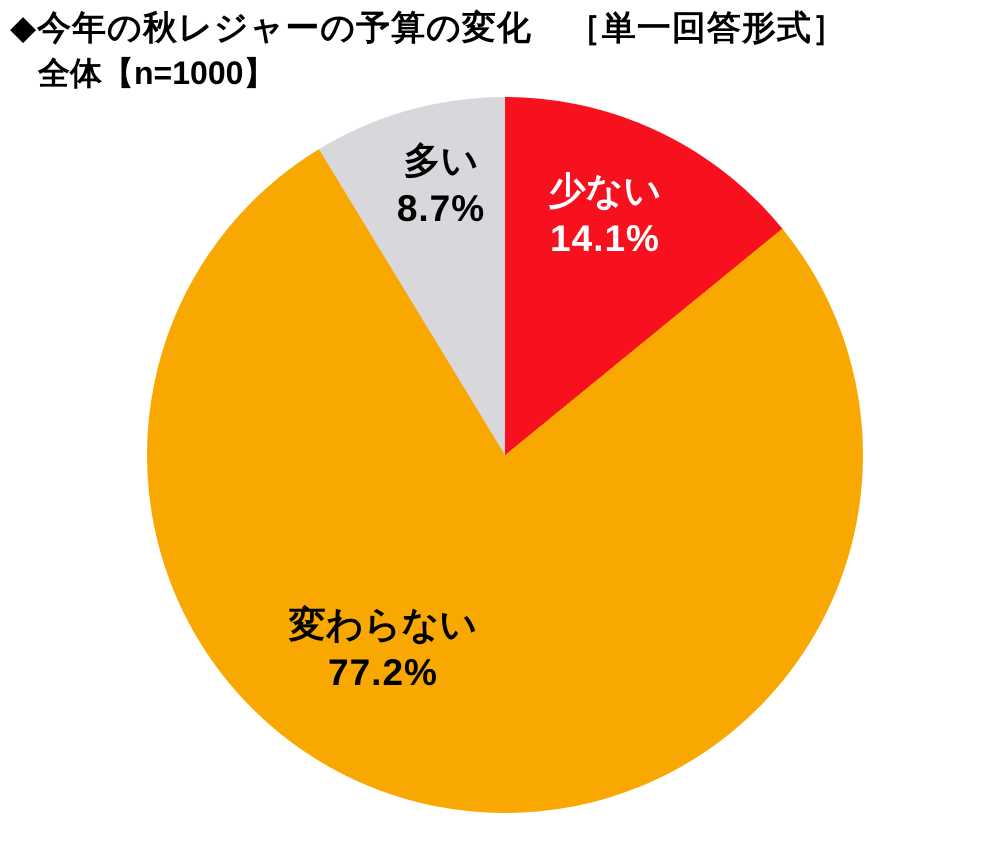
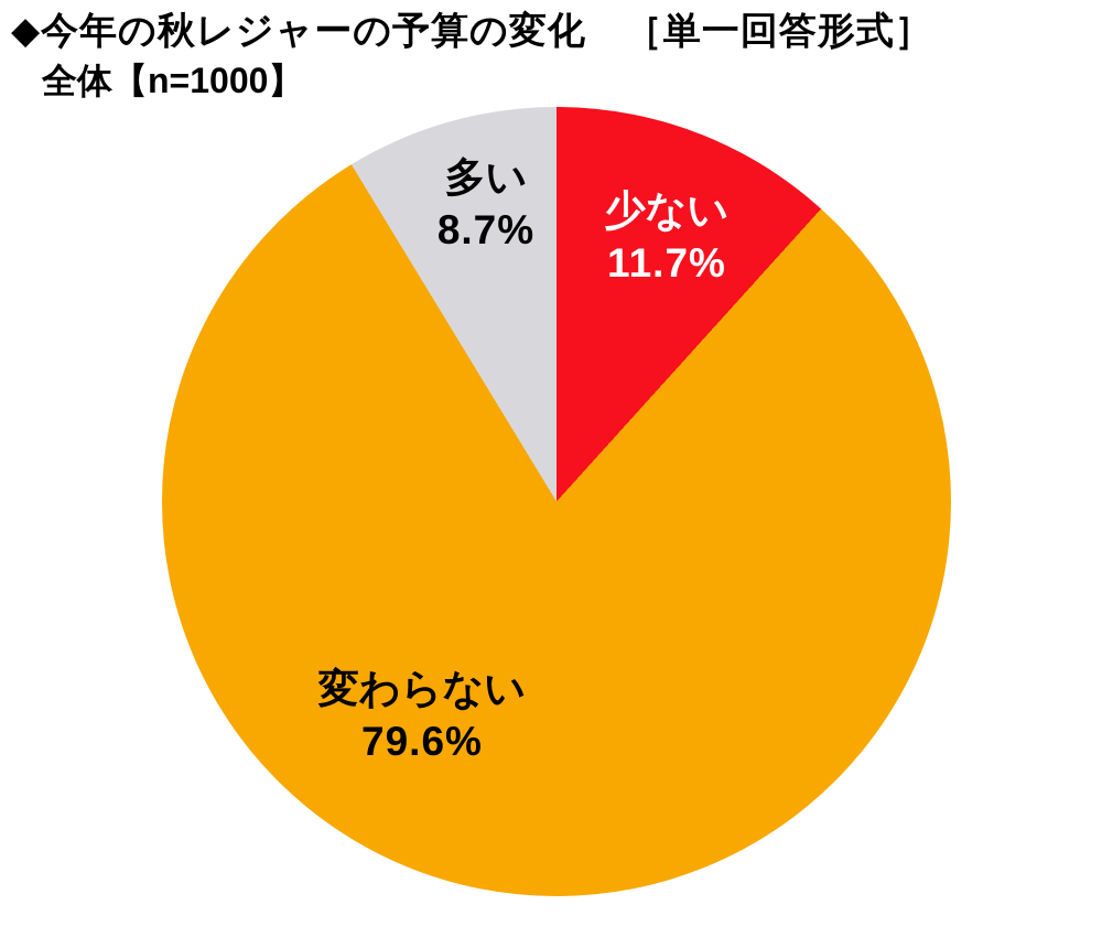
少ない: 14.1% -> 11.7%
変わらない: 77.2% -> 79.6%
